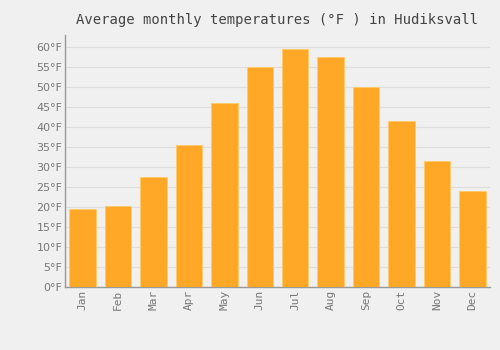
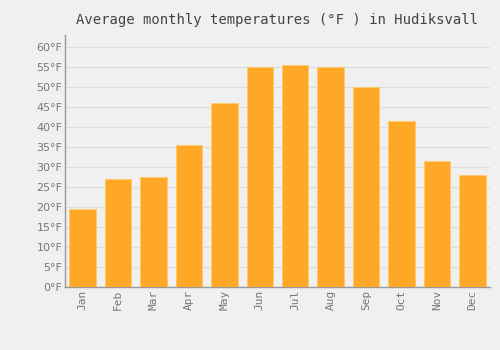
Feb: 20.2°F -> 27.0°F
Jul: 59.5°F -> 55.5°F
Aug: 57.5°F -> 55.0°F
Dec: 24.0°F -> 28.0°F
